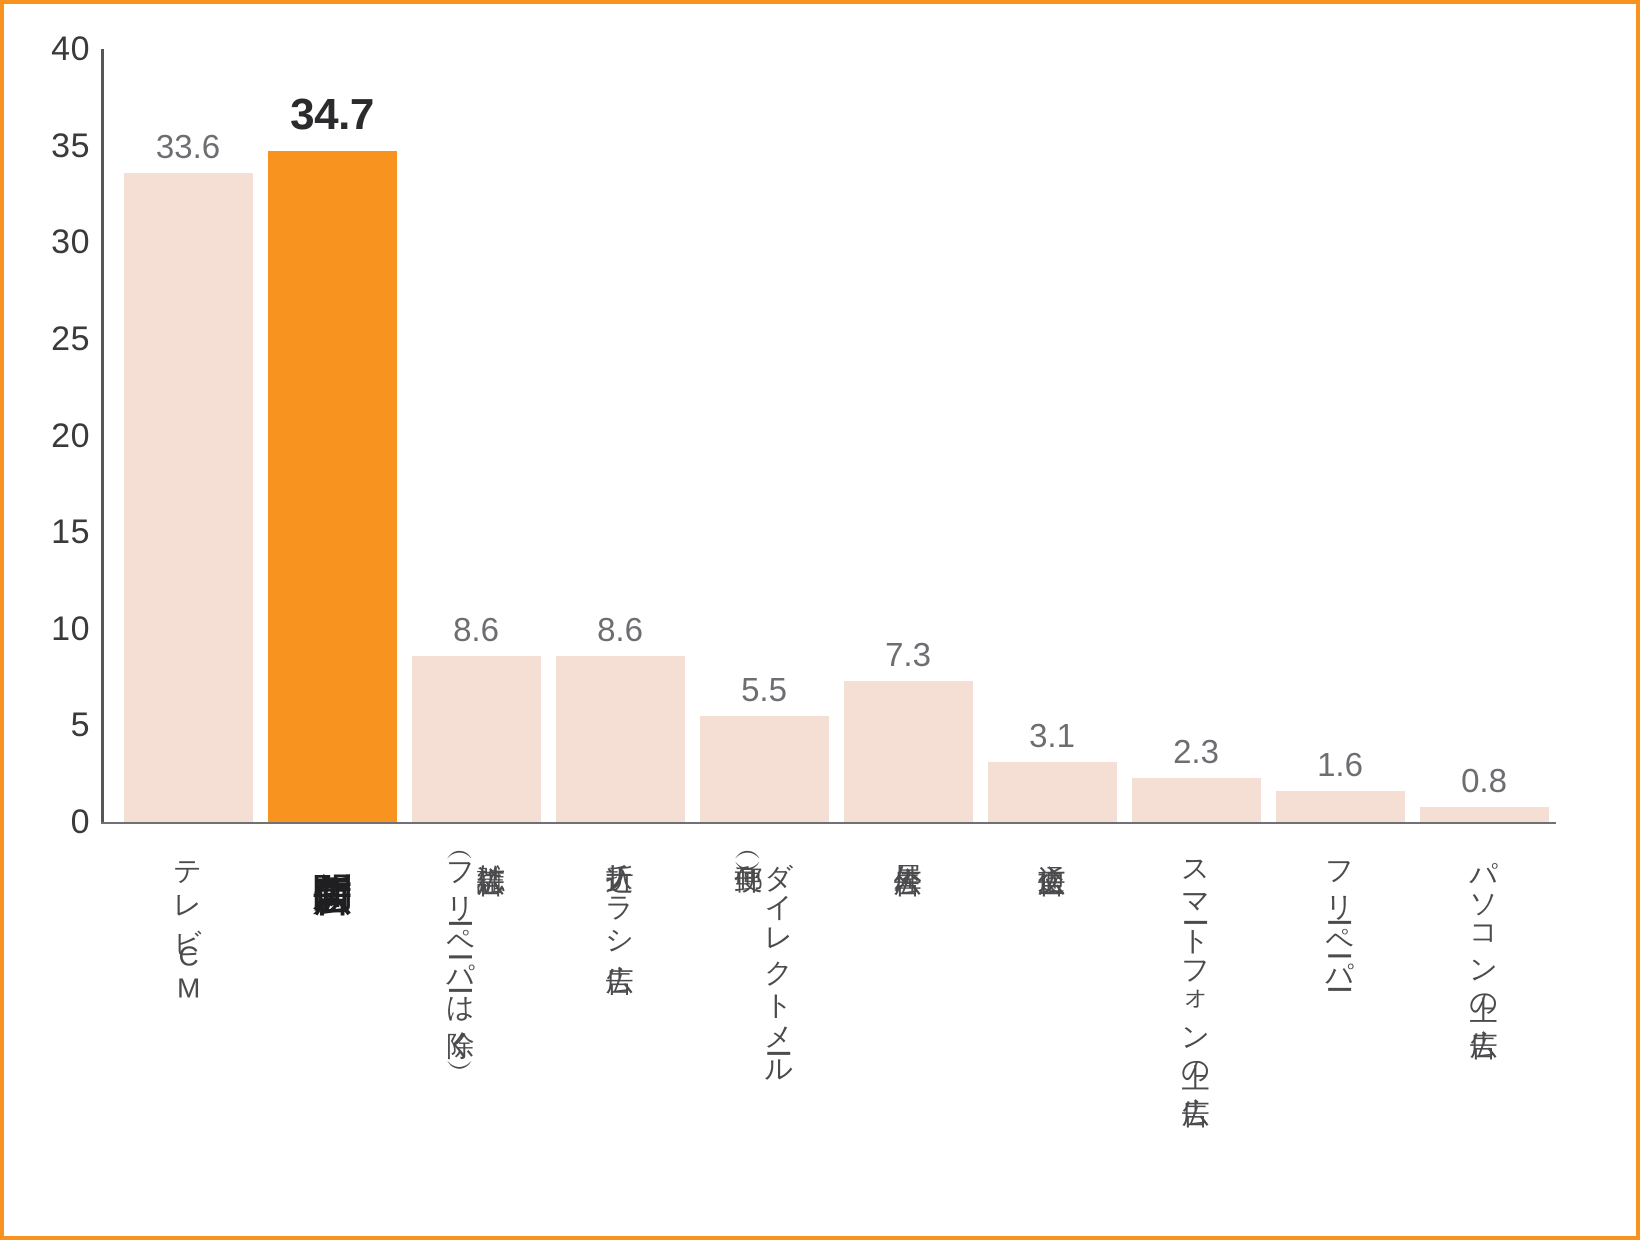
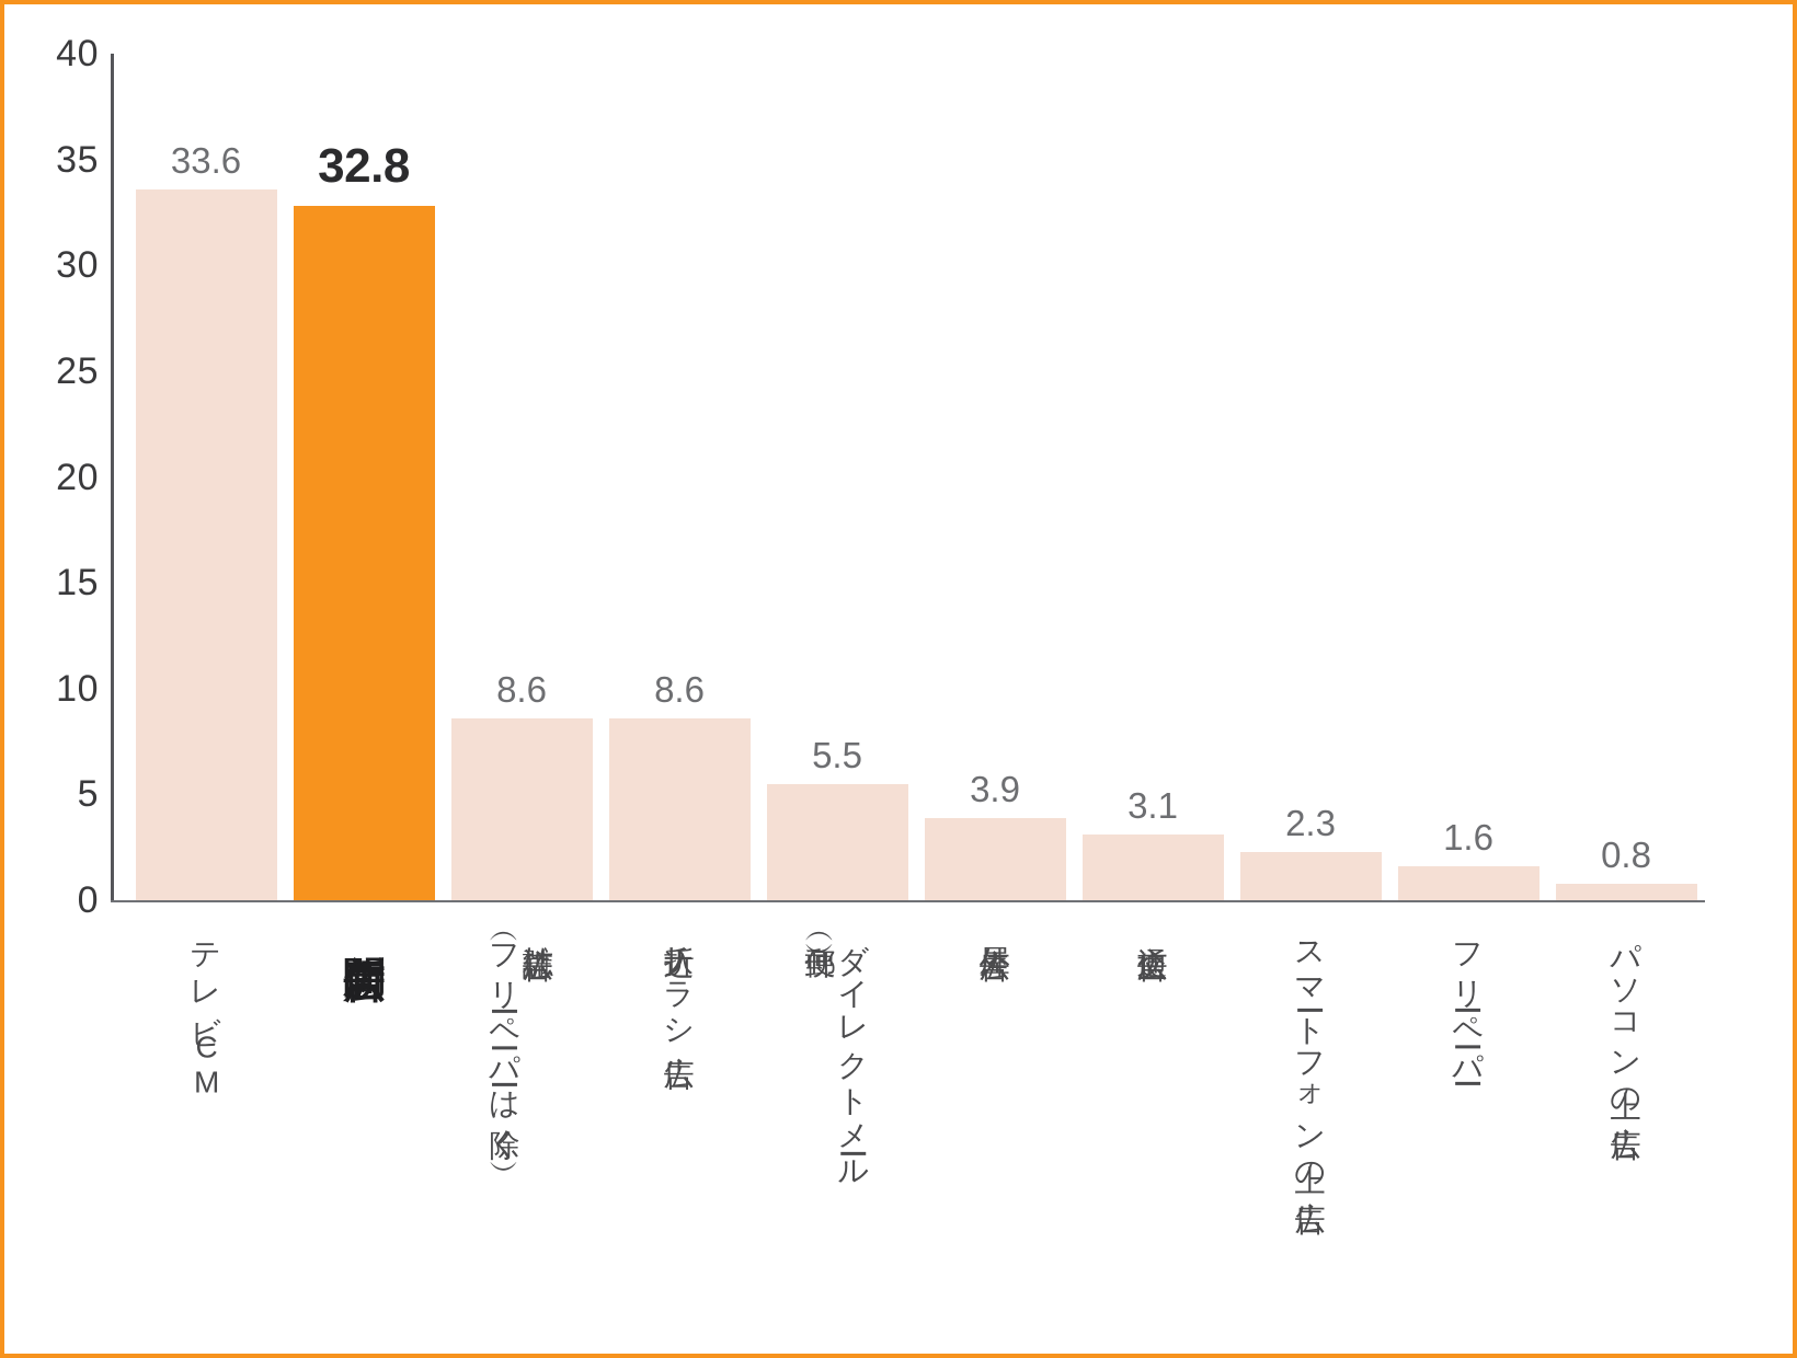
新聞広告: 34.7 -> 32.8
屋外広告: 7.3 -> 3.9
